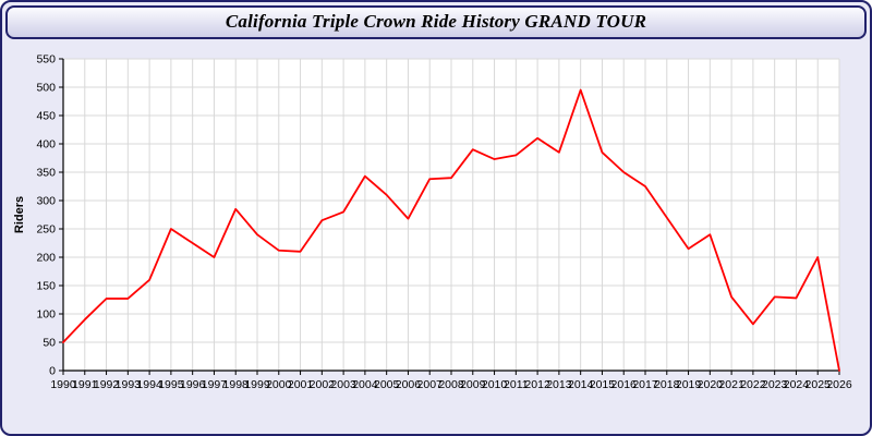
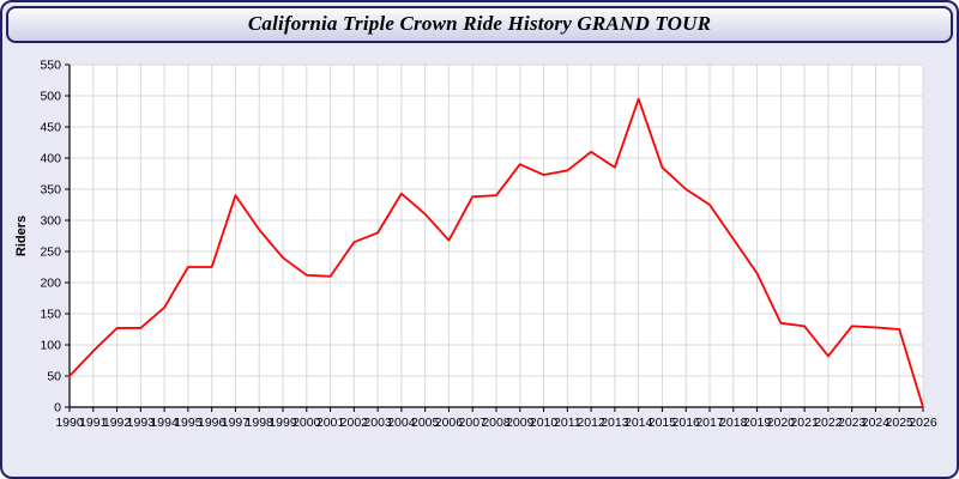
1995: 250 -> 220
1997: 200 -> 340
2020: 240 -> 140
2025: 200 -> 120
